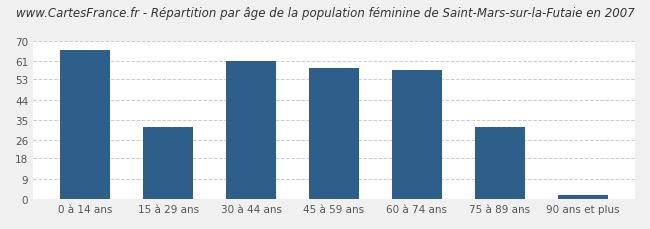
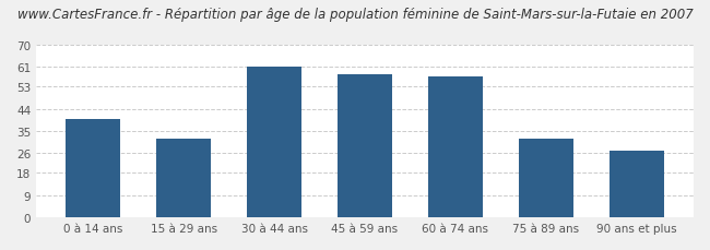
0 à 14 ans: 66 -> 40
90 ans et plus: 2 -> 27
